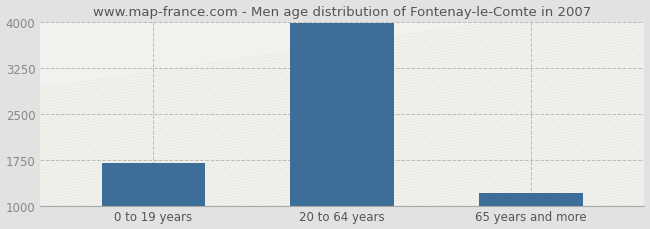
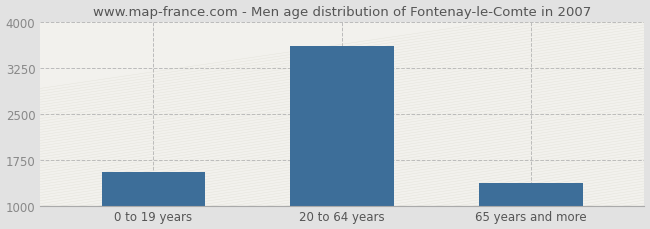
0 to 19 years: 1700 -> 1540
20 to 64 years: 3970 -> 3600
65 years and more: 1200 -> 1360
